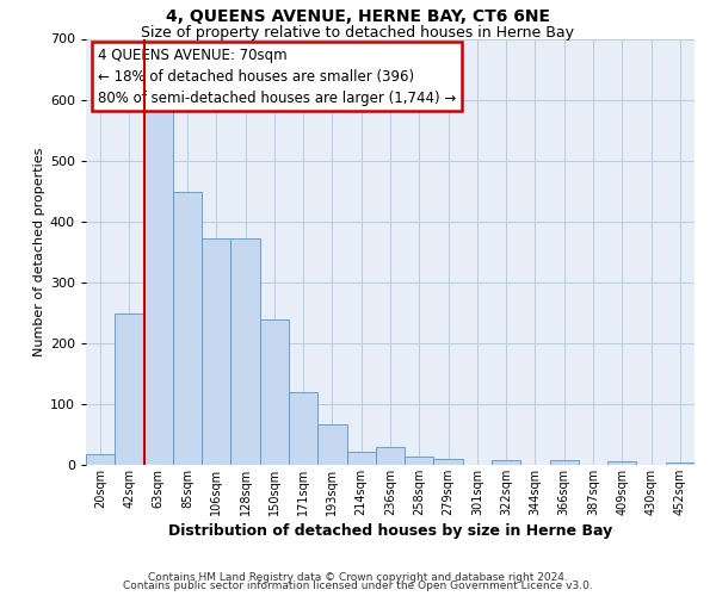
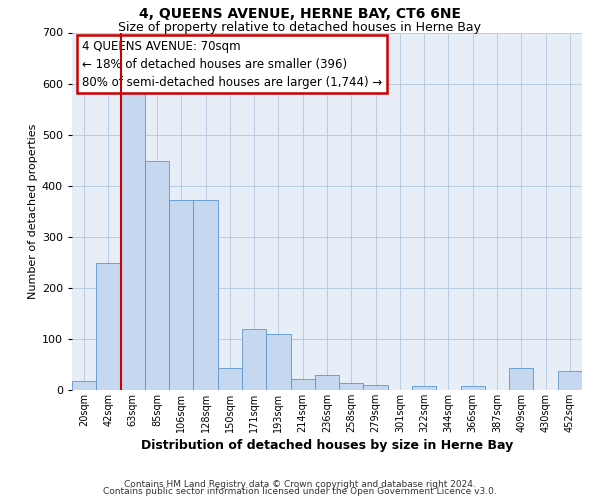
150sqm: 238 -> 44
193sqm: 67 -> 110
409sqm: 5 -> 44
452sqm: 3 -> 38
